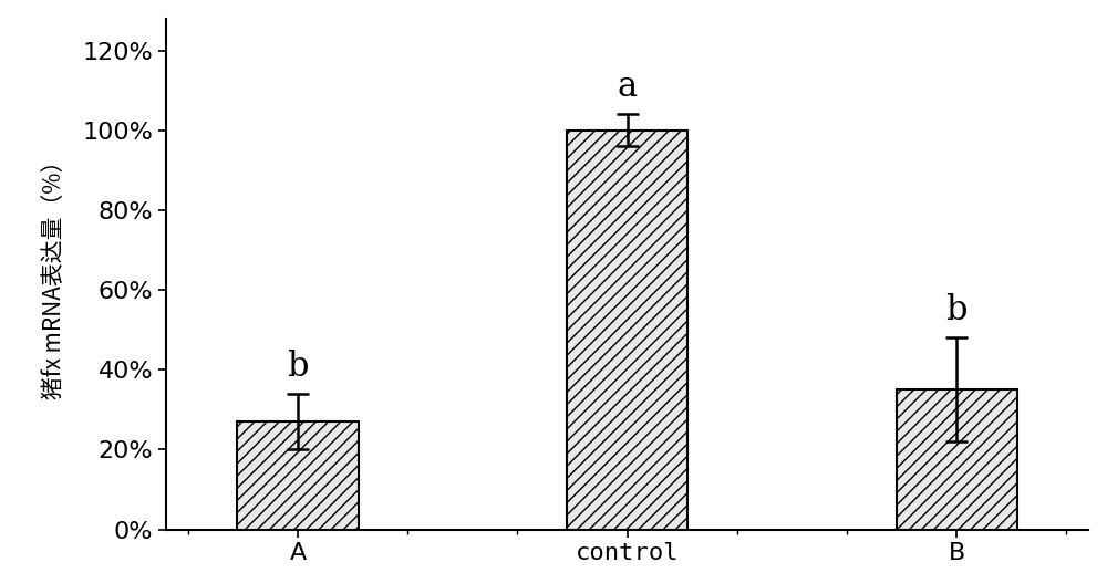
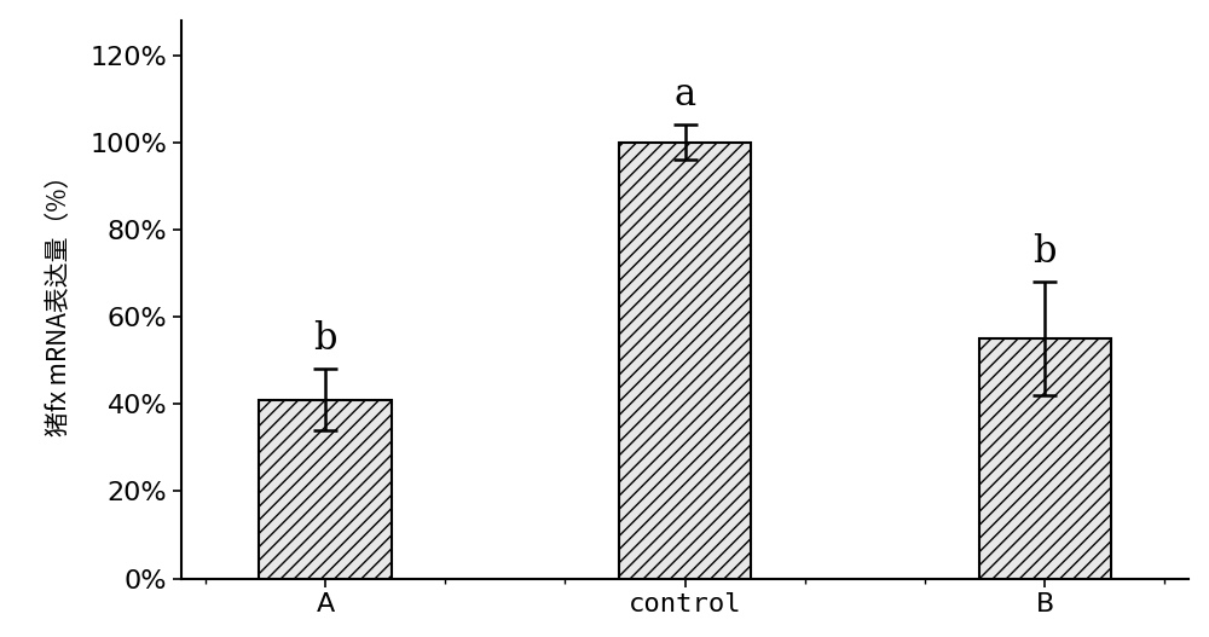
A: 27% -> 41%
B: 35% -> 55%
